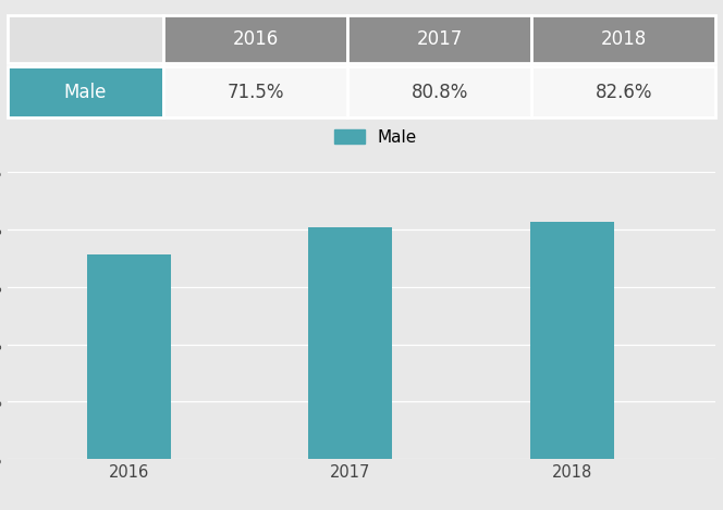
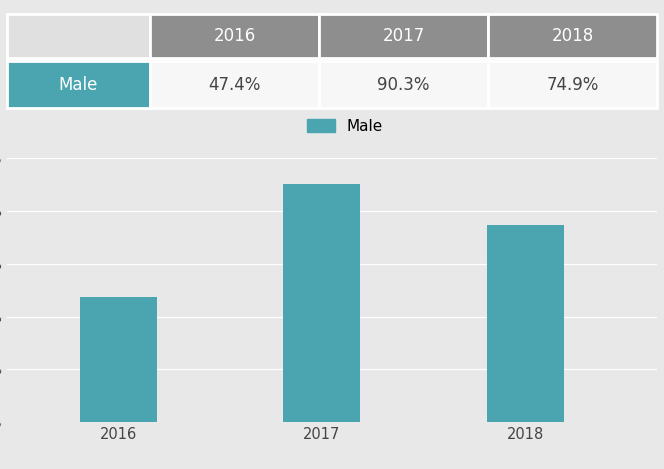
2016: 71.5% -> 47.4%
2017: 80.8% -> 90.3%
2018: 82.6% -> 74.9%
